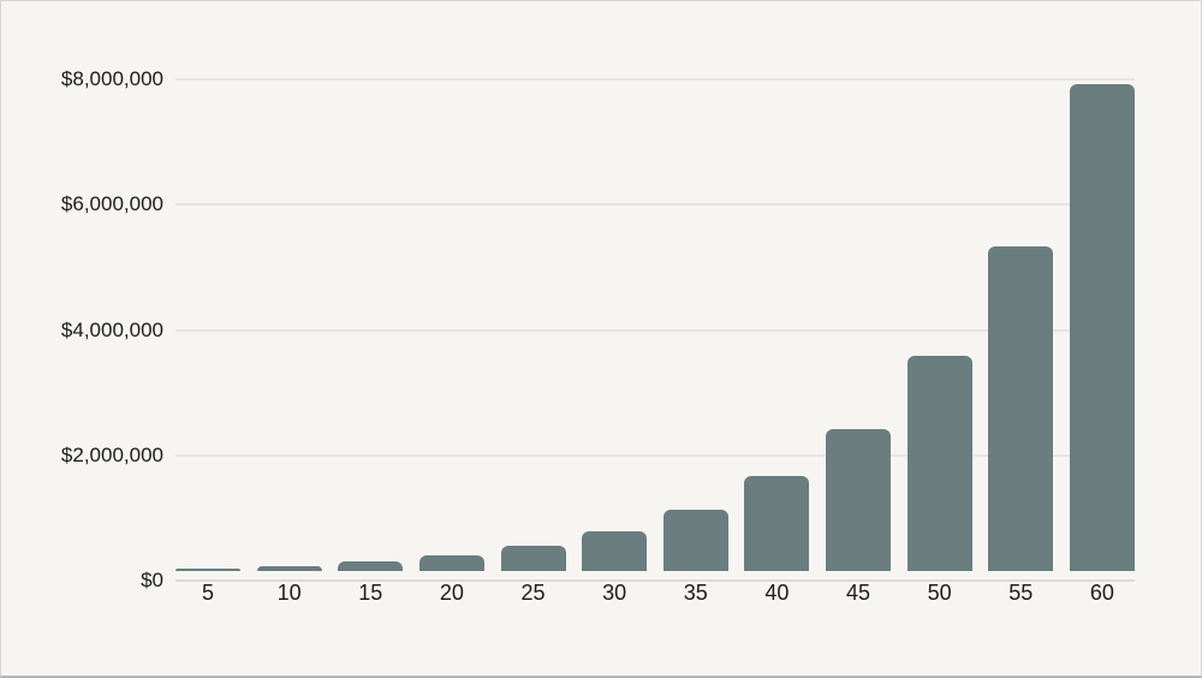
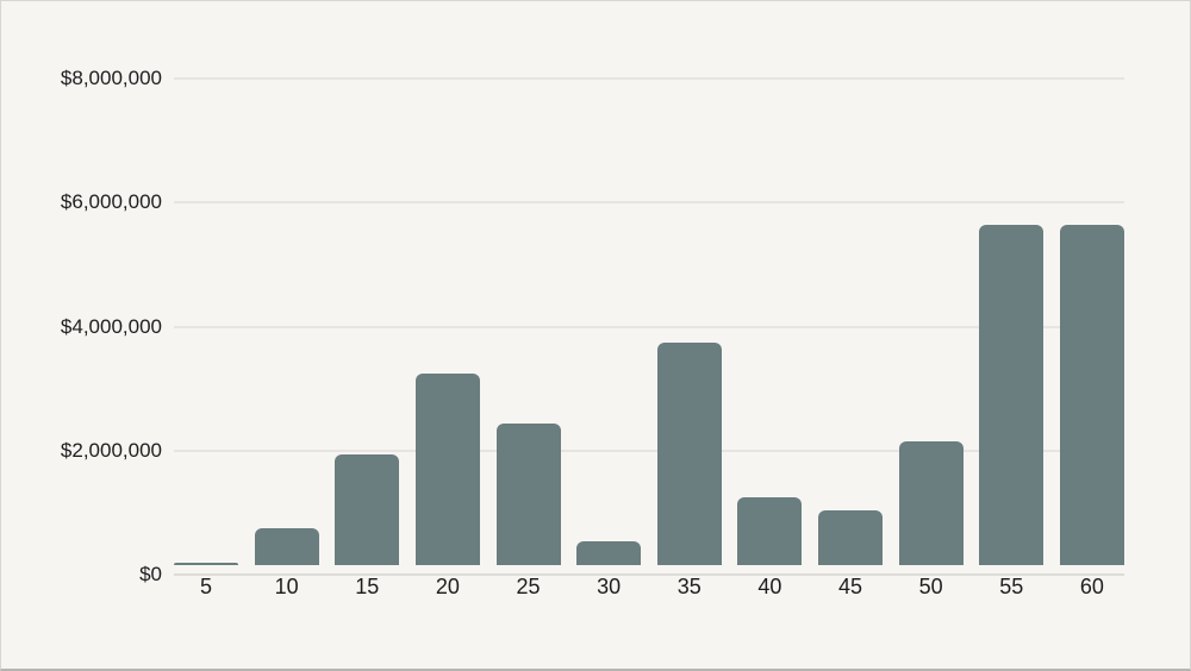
10: $100000 -> $600000
15: $200000 -> $1800000
20: $200000 -> $3100000
25: $400000 -> $2300000
30: $600000 -> $400000
35: $1000000 -> $3600000
40: $1500000 -> $1100000
45: $2300000 -> $900000
50: $3400000 -> $2000000
55: $5200000 -> $5500000
60: $7800000 -> $5500000
